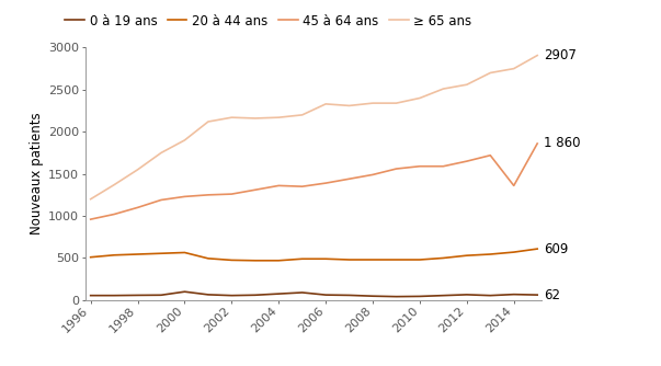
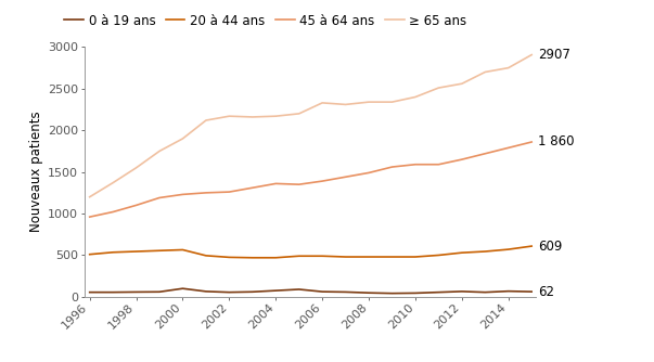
45 à 64 ans/2014: 1360 -> 1790
